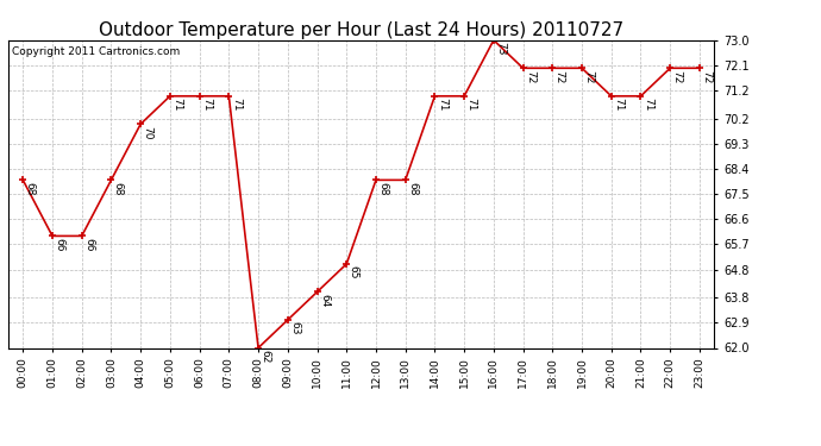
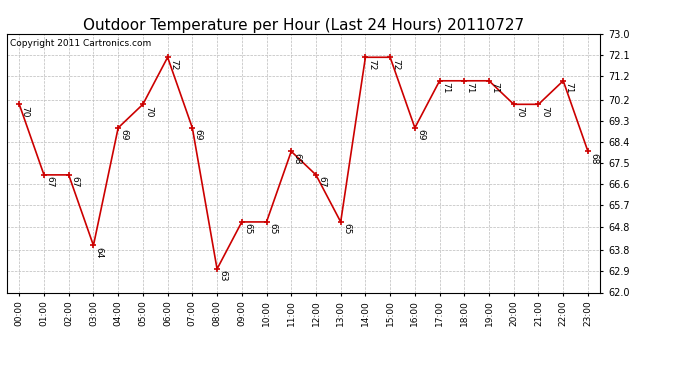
00:00: 68 -> 70
01:00: 66 -> 67
02:00: 66 -> 67
03:00: 68 -> 64
04:00: 70 -> 69
05:00: 71 -> 70
06:00: 71 -> 72
07:00: 71 -> 69
08:00: 62 -> 63
09:00: 63 -> 65
10:00: 64 -> 65
11:00: 65 -> 68
12:00: 68 -> 67
13:00: 68 -> 65
14:00: 71 -> 72
15:00: 71 -> 72
16:00: 73 -> 69
17:00: 72 -> 71
18:00: 72 -> 71
19:00: 72 -> 71
20:00: 71 -> 70
21:00: 71 -> 70
22:00: 72 -> 71
23:00: 72 -> 68
